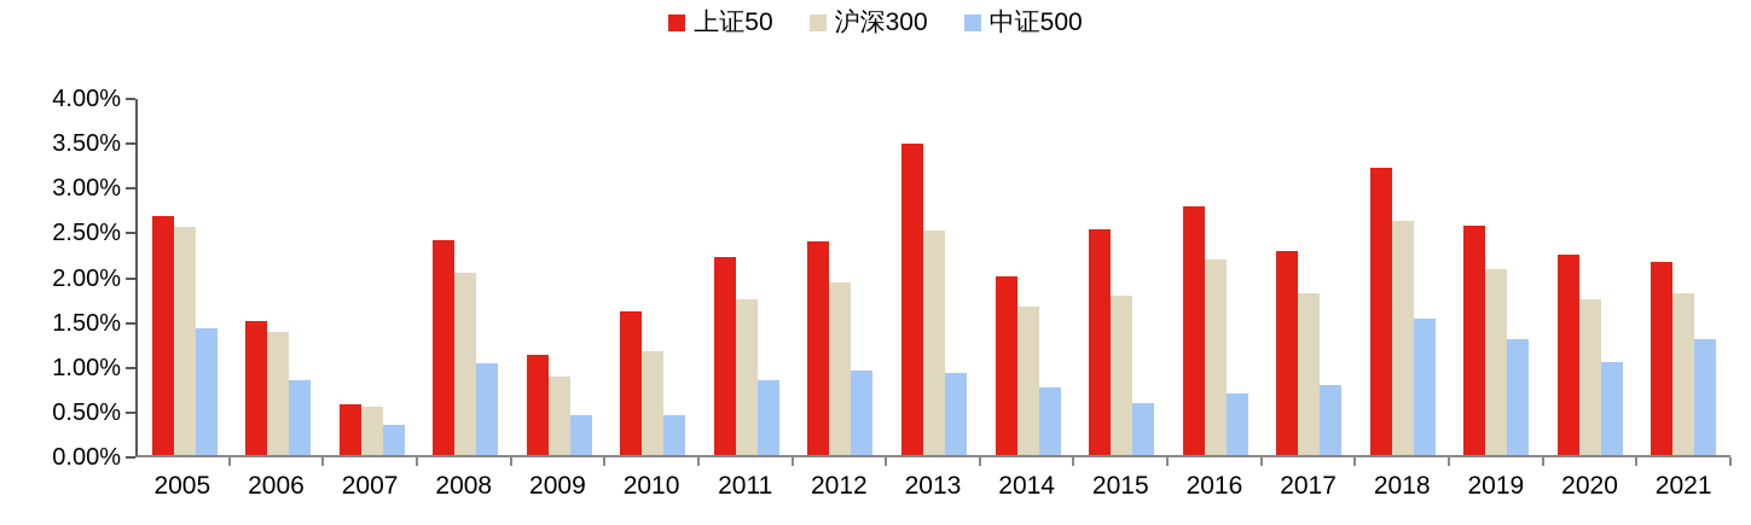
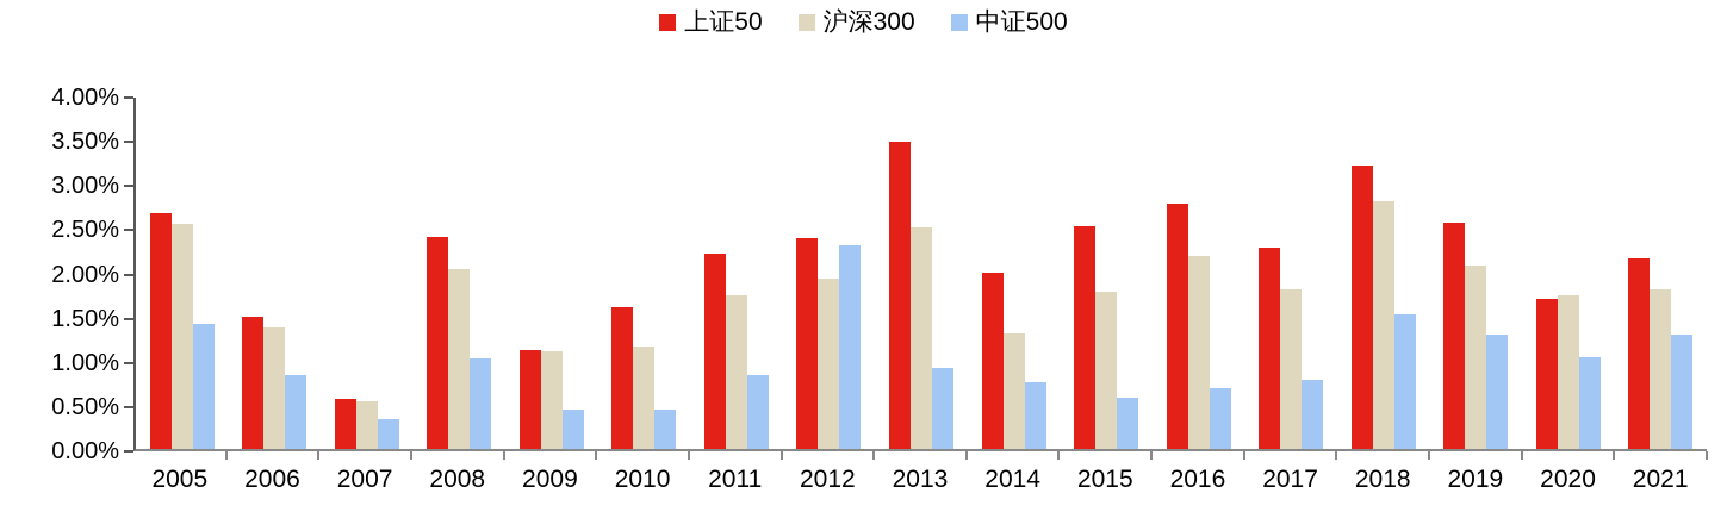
沪深300/2009: 0.9% -> 1.1%
中证500/2012: 0.9% -> 2.3%
沪深300/2014: 1.7% -> 1.3%
沪深300/2018: 2.6% -> 2.8%
上证50/2020: 2.2% -> 1.7%
